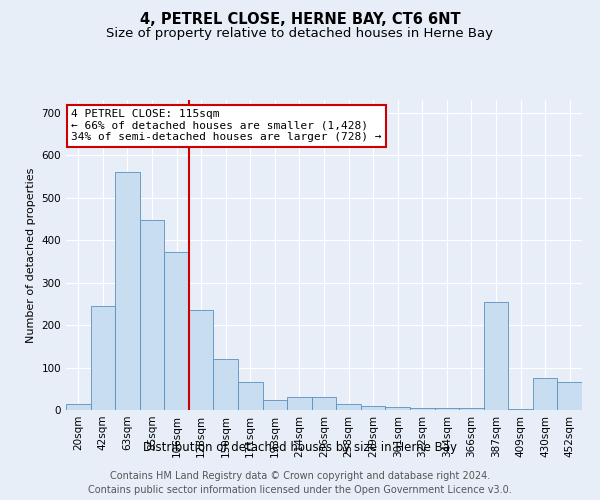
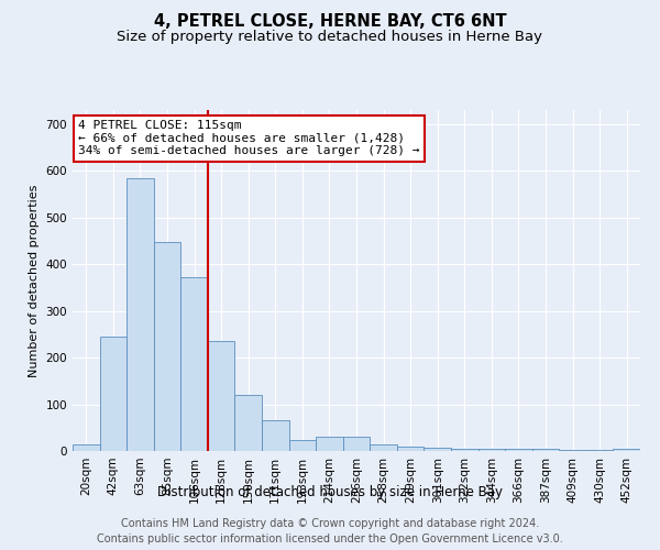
63sqm: 560 -> 585
387sqm: 255 -> 5
430sqm: 75 -> 2
452sqm: 65 -> 5
